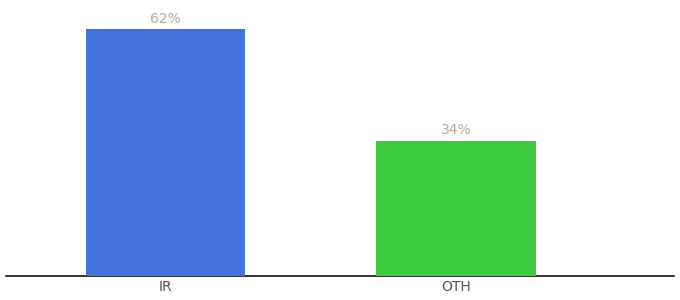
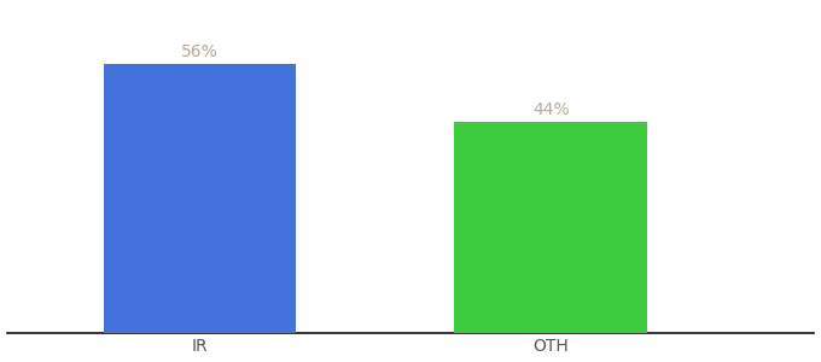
IR: 62% -> 56%
OTH: 34% -> 44%
